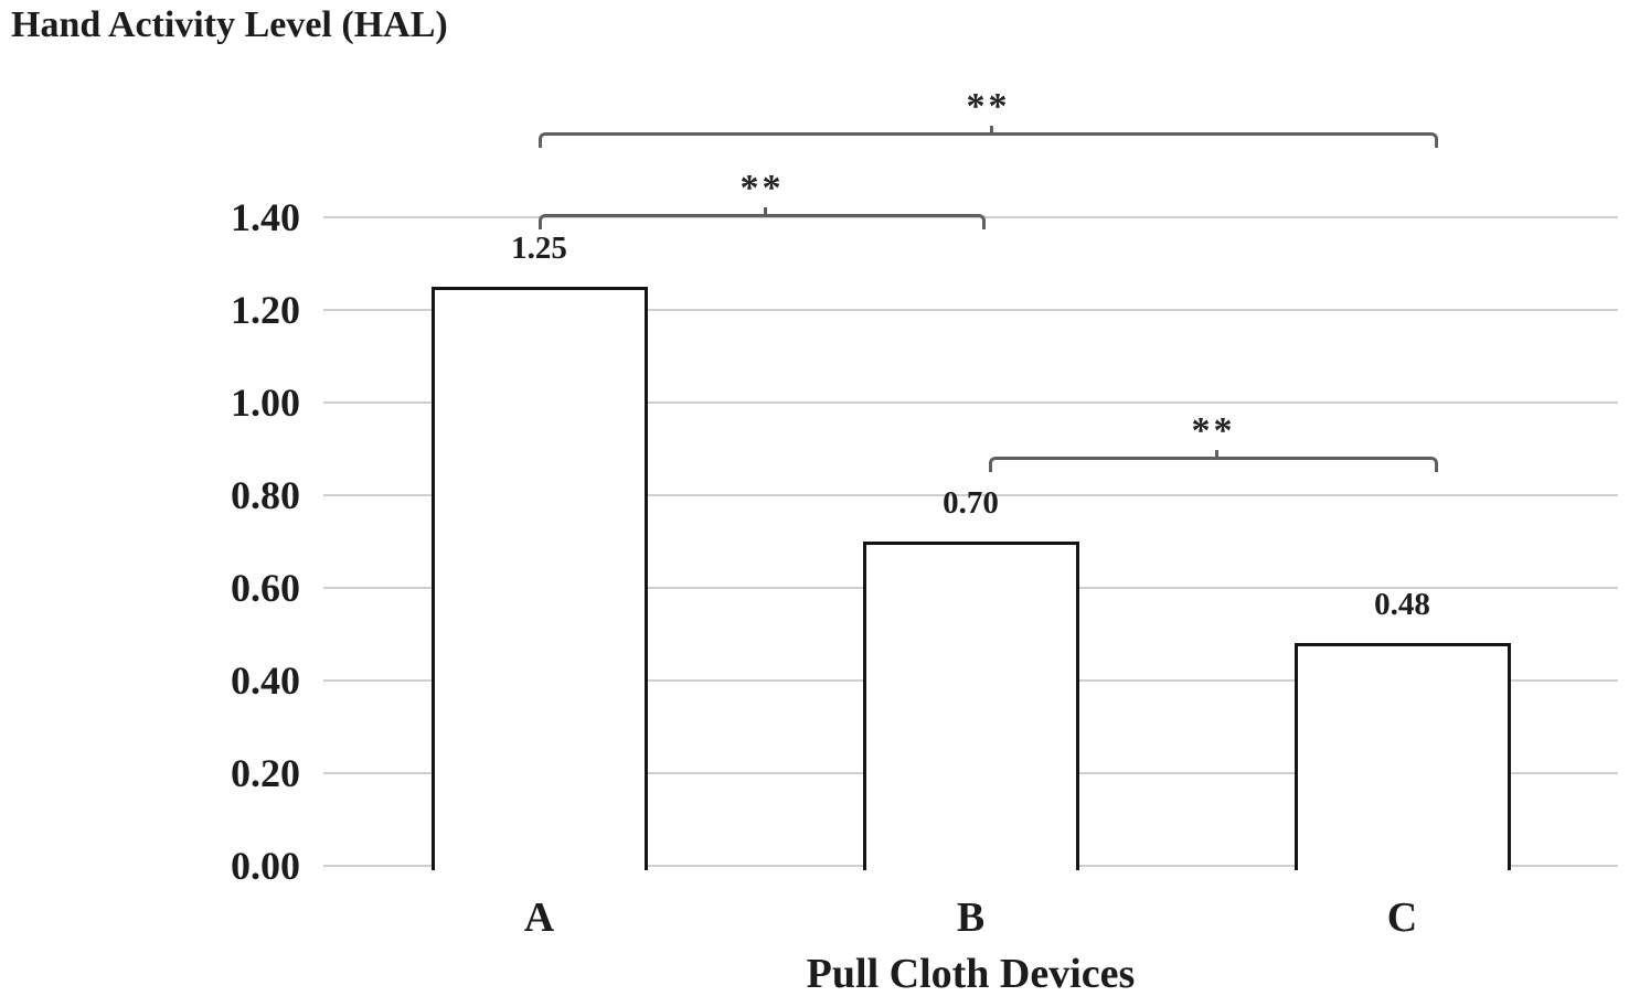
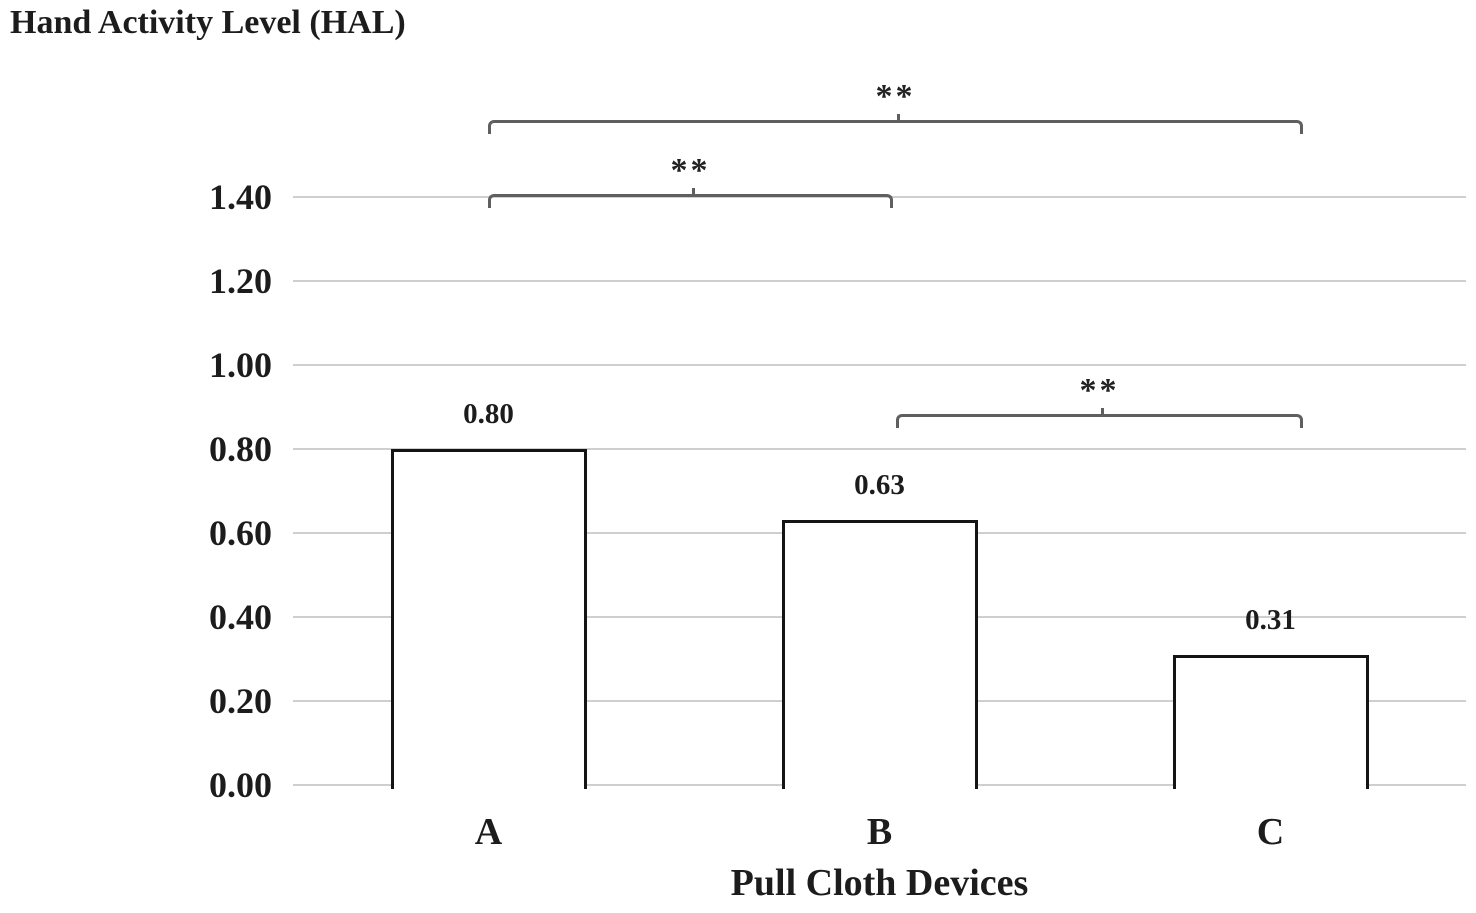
A: 1.25 -> 0.80
B: 0.70 -> 0.63
C: 0.48 -> 0.31
